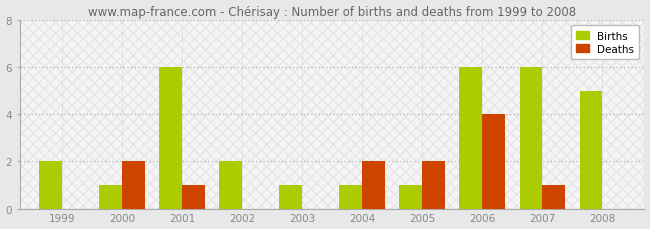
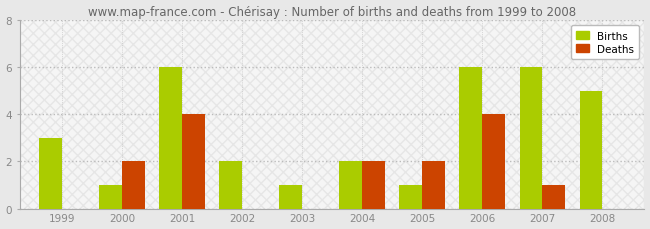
Births/1999: 2 -> 3
Deaths/2001: 1 -> 4
Births/2004: 1 -> 2
